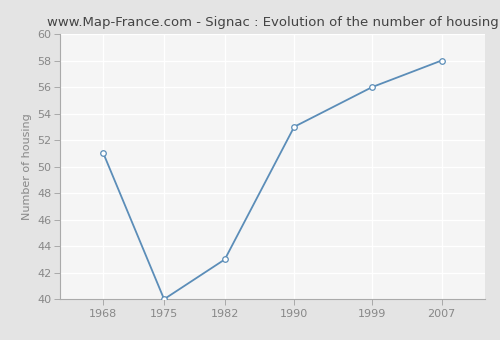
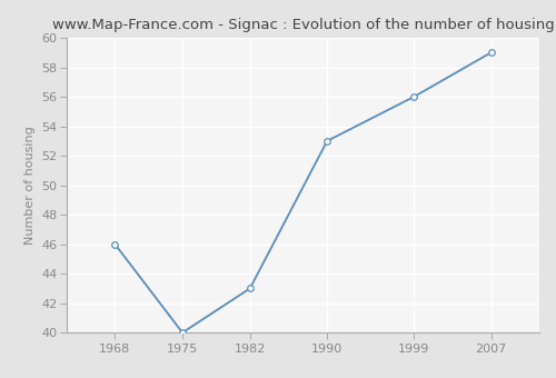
1968: 51 -> 46
2007: 58 -> 59
